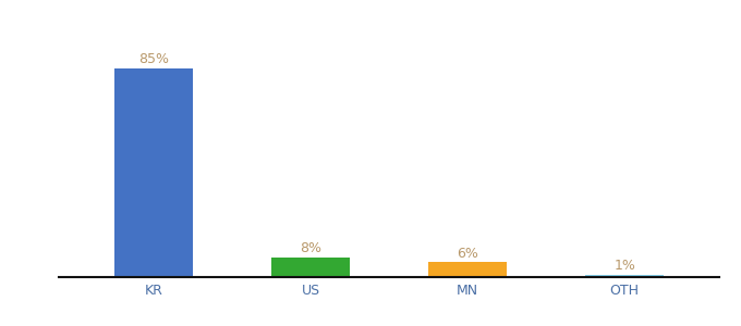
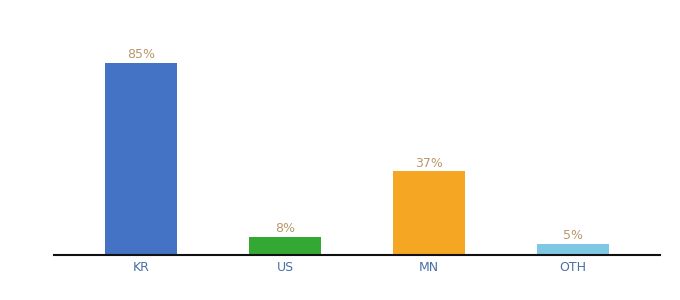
MN: 6% -> 37%
OTH: 1% -> 5%
